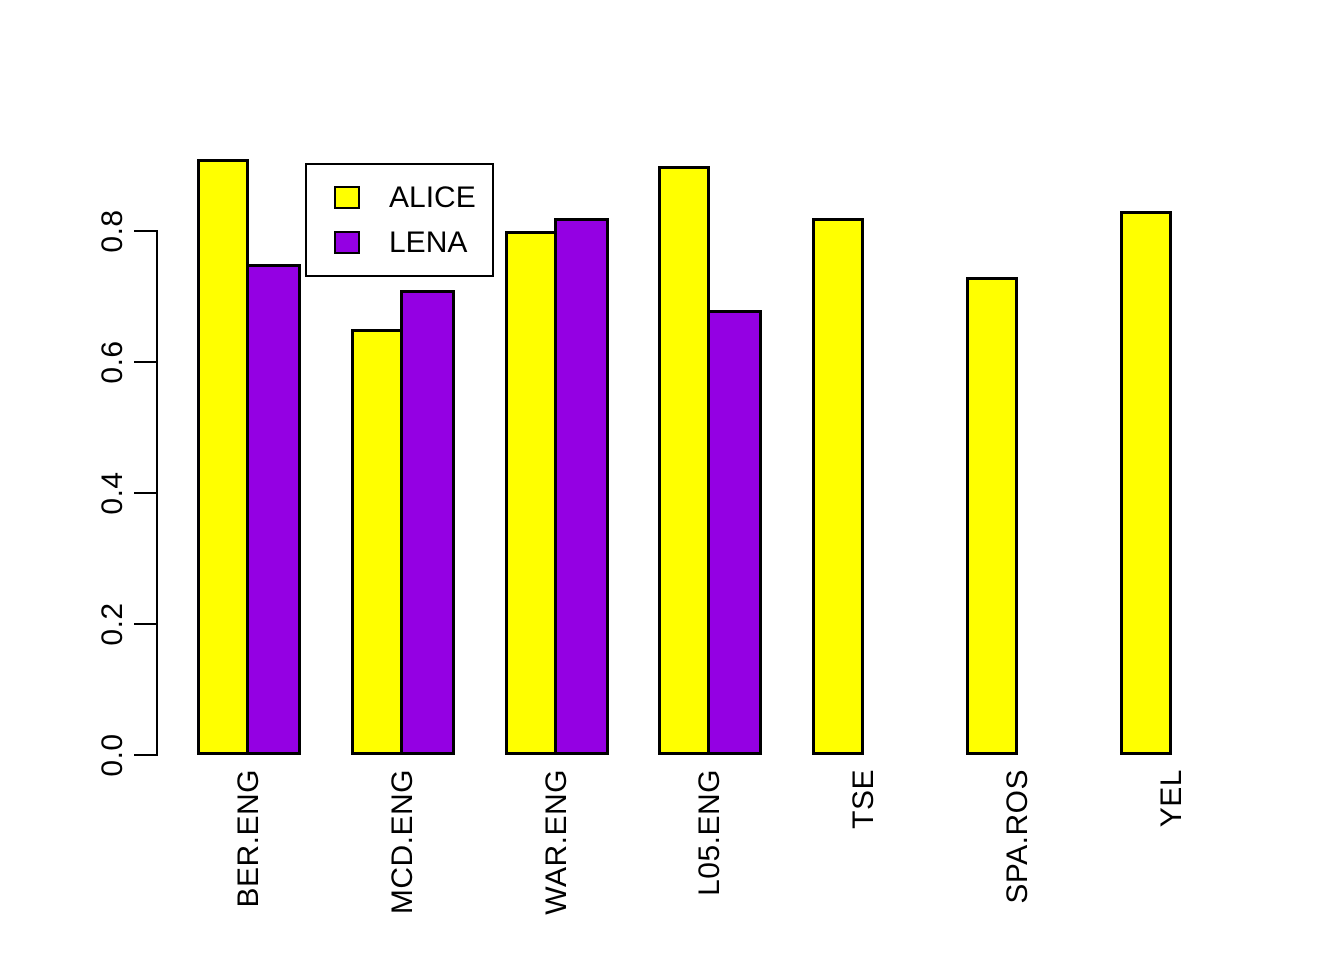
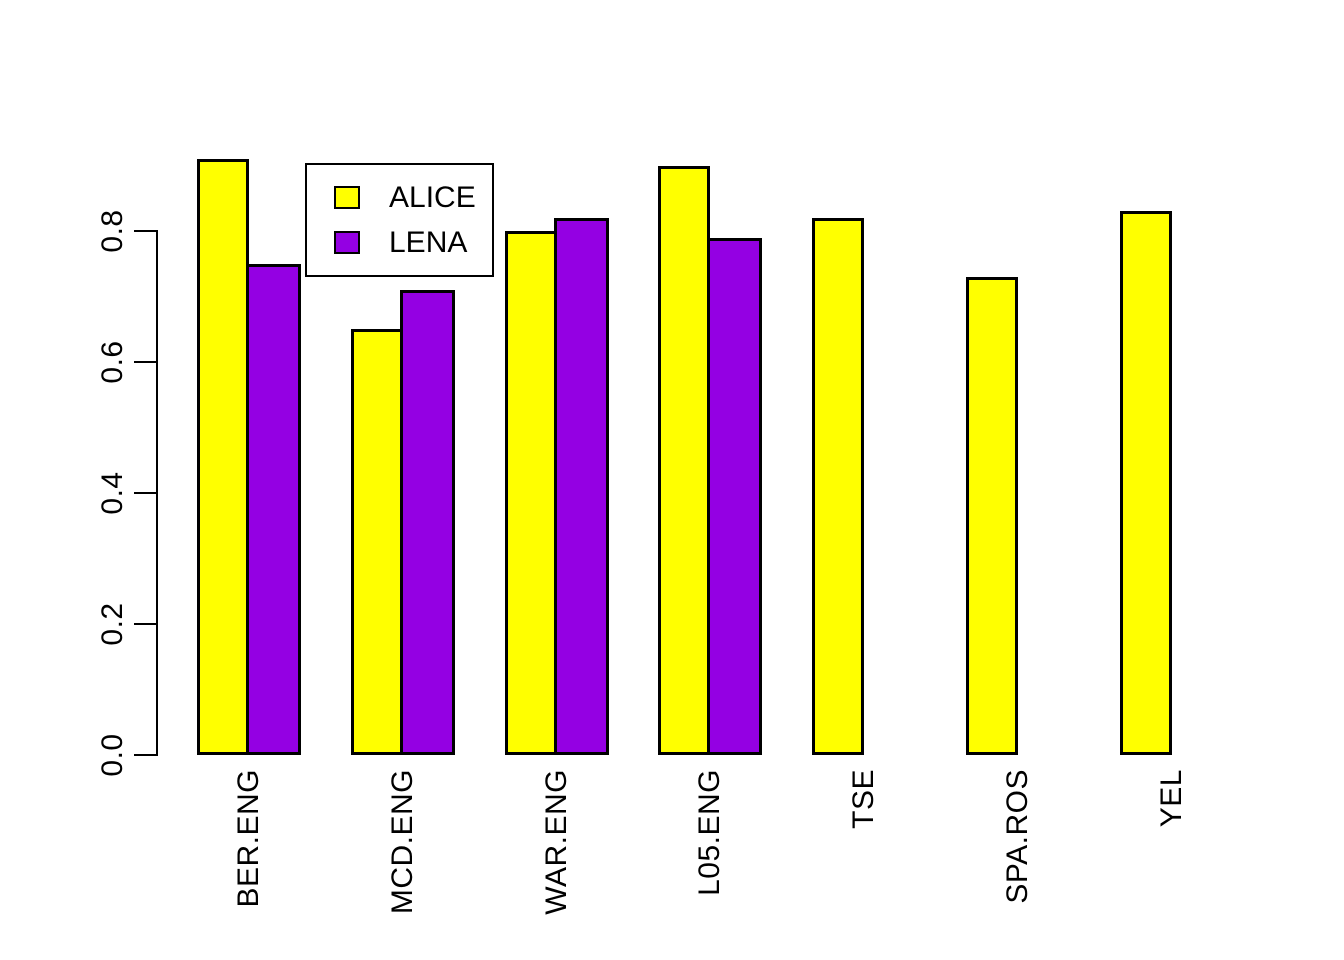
LENA/L05.ENG: 0.68 -> 0.79
